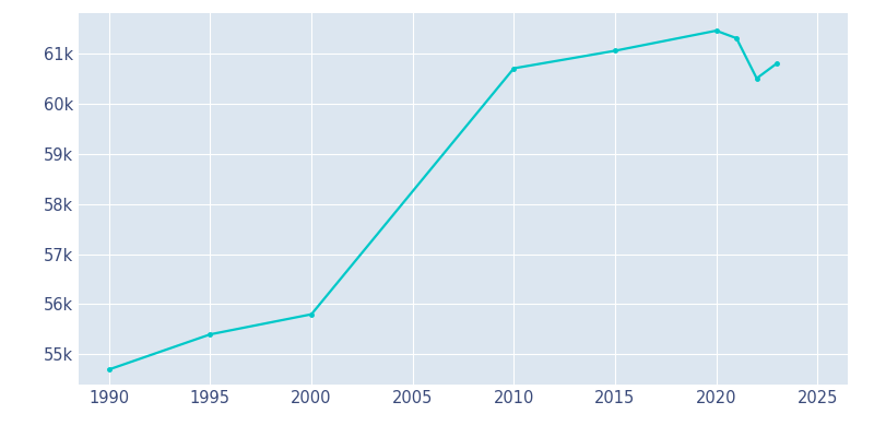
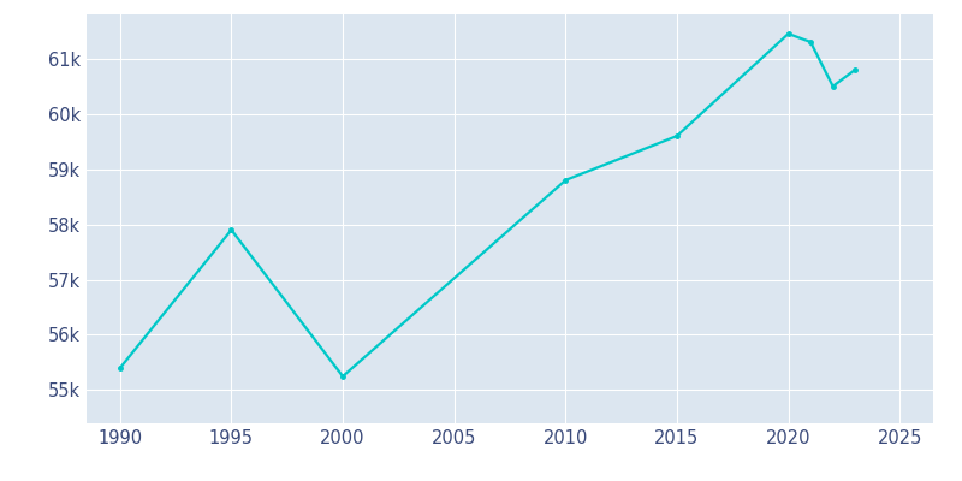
1990: 54.70k -> 55.40k
1995: 55.40k -> 57.90k
2000: 55.80k -> 55.25k
2010: 60.70k -> 58.80k
2015: 61.05k -> 59.60k
